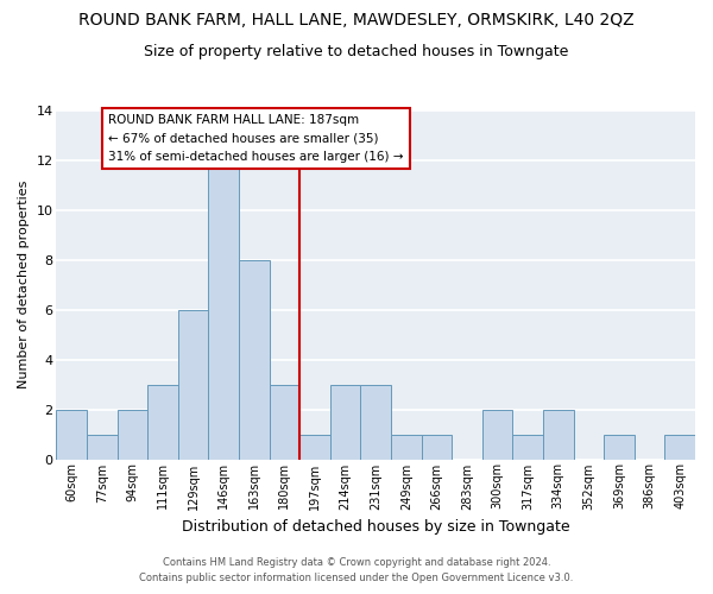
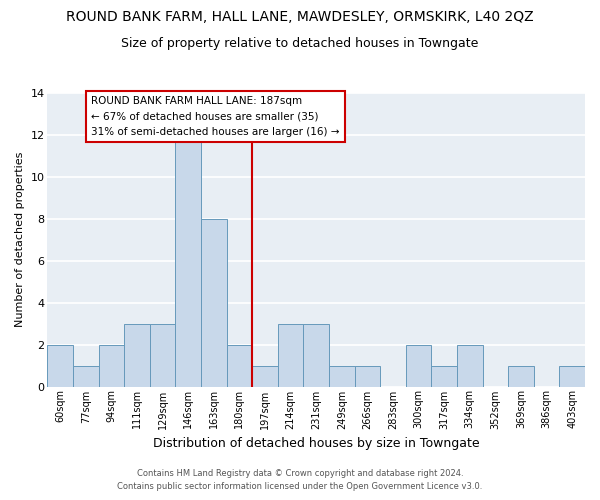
129sqm: 6 -> 3
180sqm: 3 -> 2
